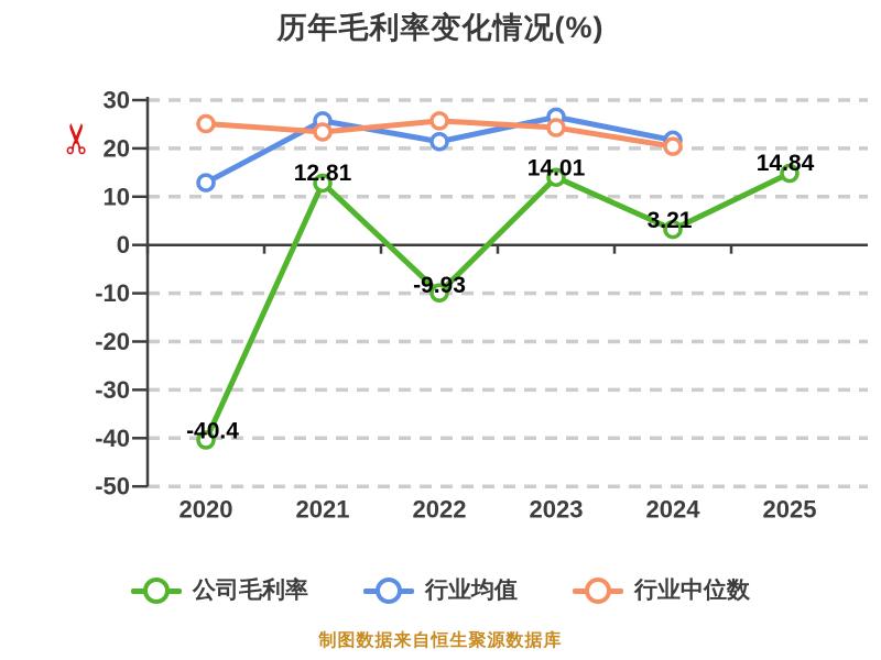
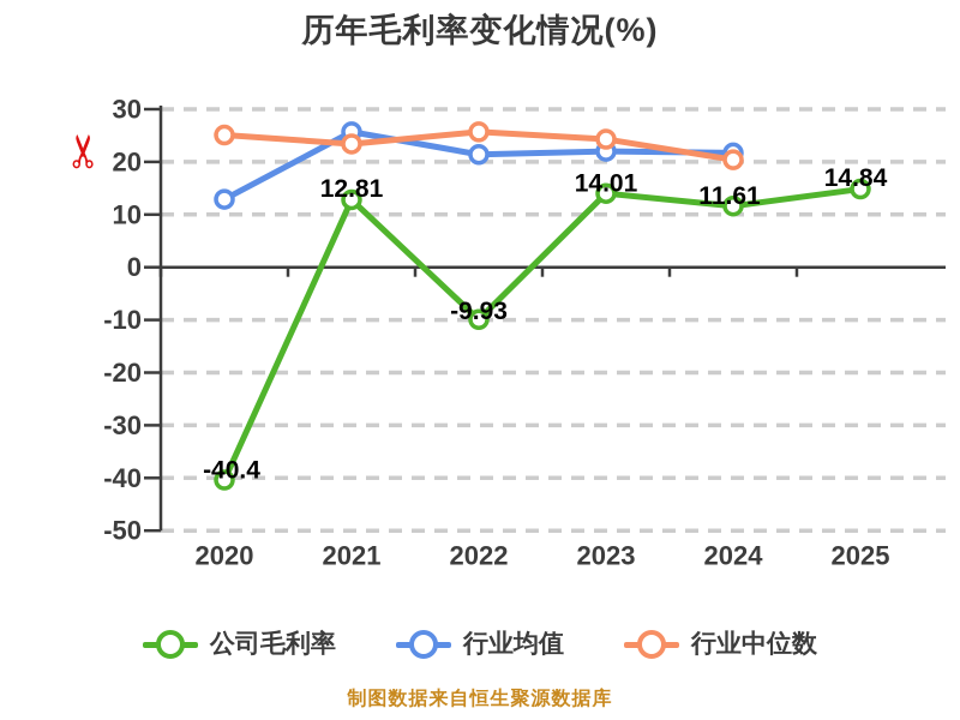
行业均值/2023: 26 -> 22
公司毛利率/2024: 3.21 -> 11.61
